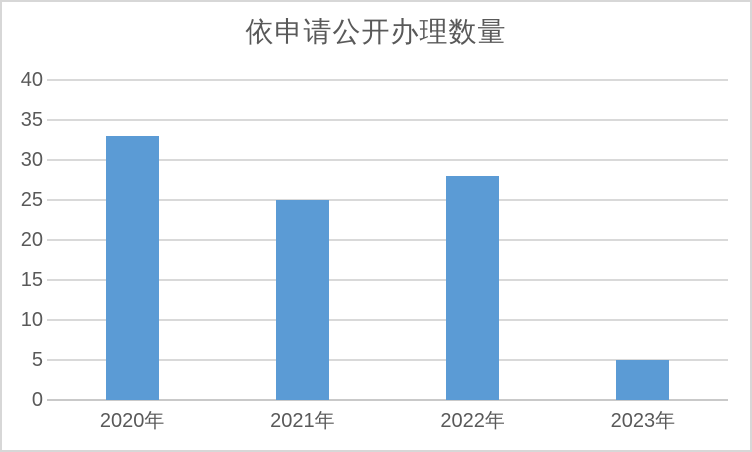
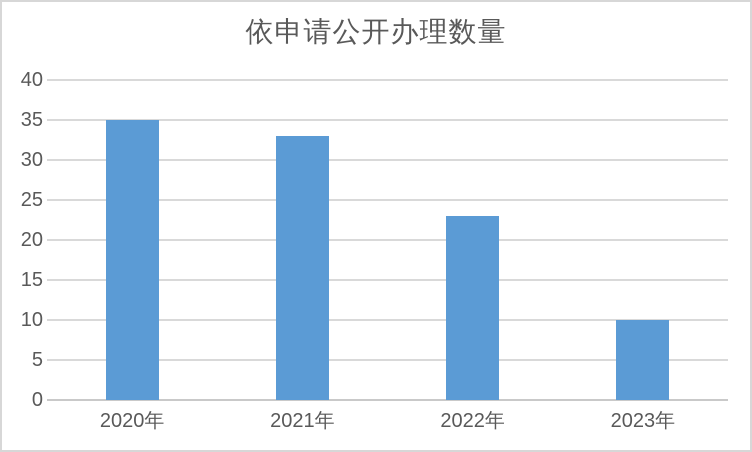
2020年: 33 -> 35
2021年: 25 -> 33
2022年: 28 -> 23
2023年: 5 -> 10
